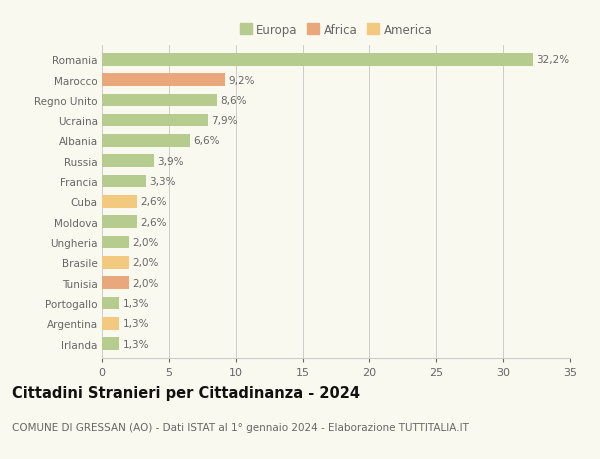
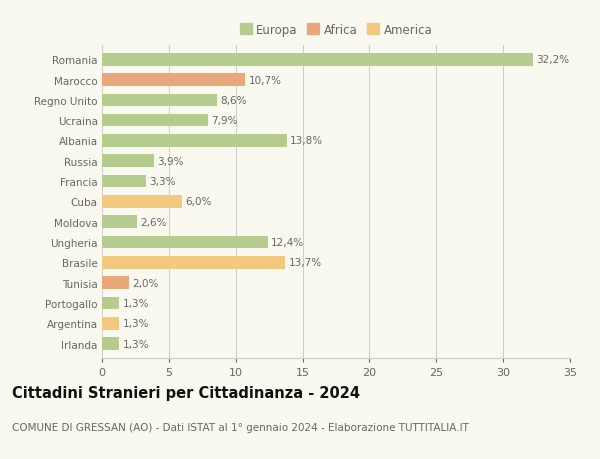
Marocco: 9,2% -> 10,7%
Albania: 6,6% -> 13,8%
Cuba: 2,6% -> 6,0%
Ungheria: 2,0% -> 12,4%
Brasile: 2,0% -> 13,7%
